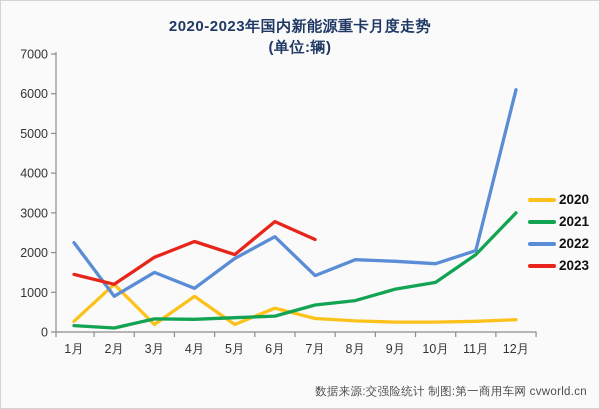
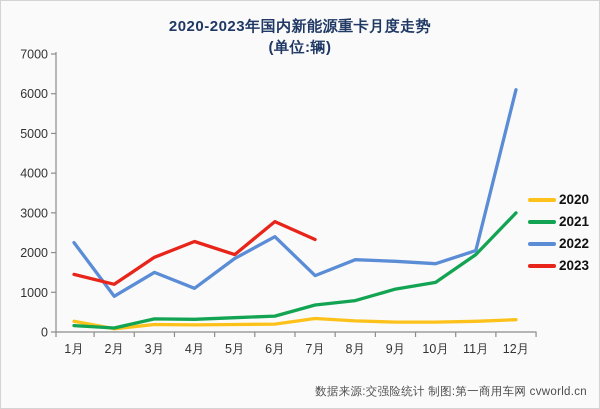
2020/2月: 1200 -> 100
2020/4月: 900 -> 200
2020/6月: 600 -> 200
